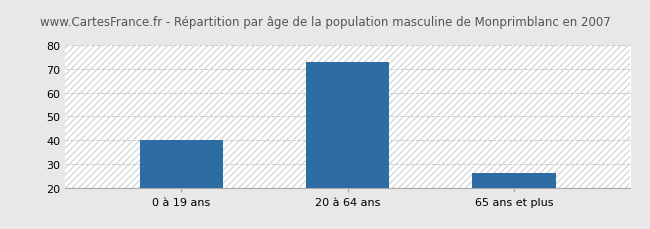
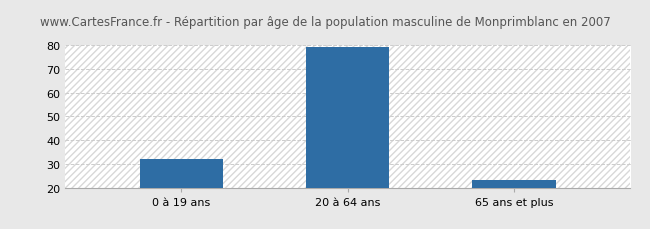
0 à 19 ans: 40 -> 32
20 à 64 ans: 73 -> 79
65 ans et plus: 26 -> 23
